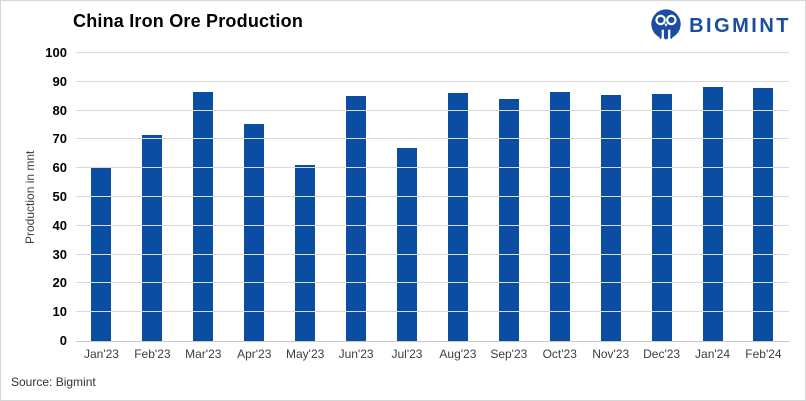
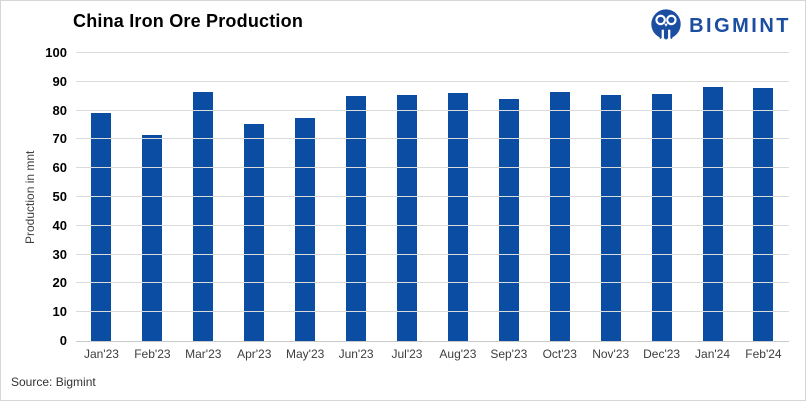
Jan'23: 60 -> 79
May'23: 61 -> 78
Jul'23: 67 -> 86
